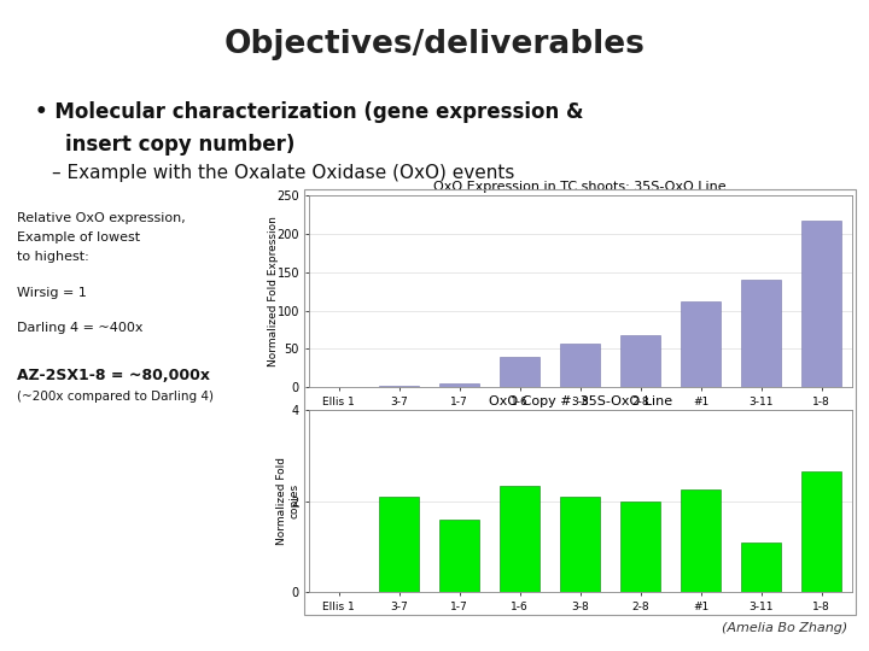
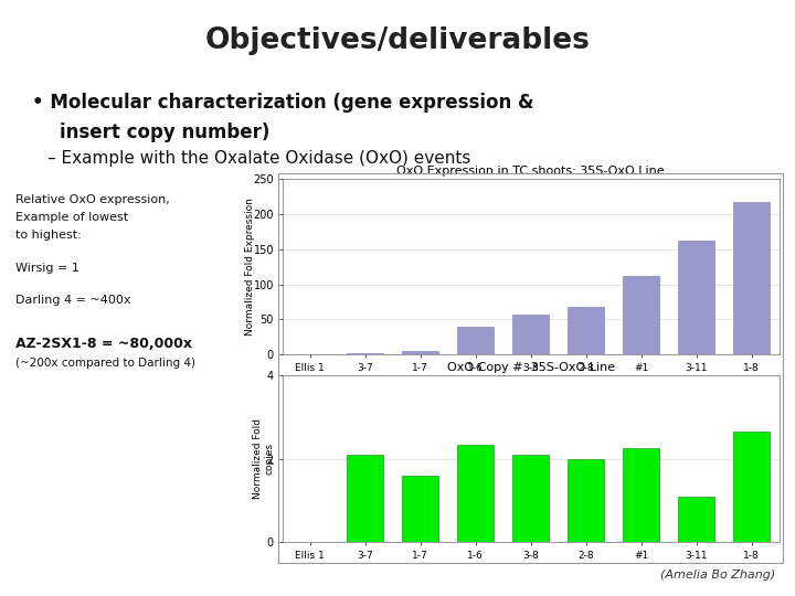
OxO Expression in TC shoots: 35S-OxO Line/3-11: 140 -> 162
